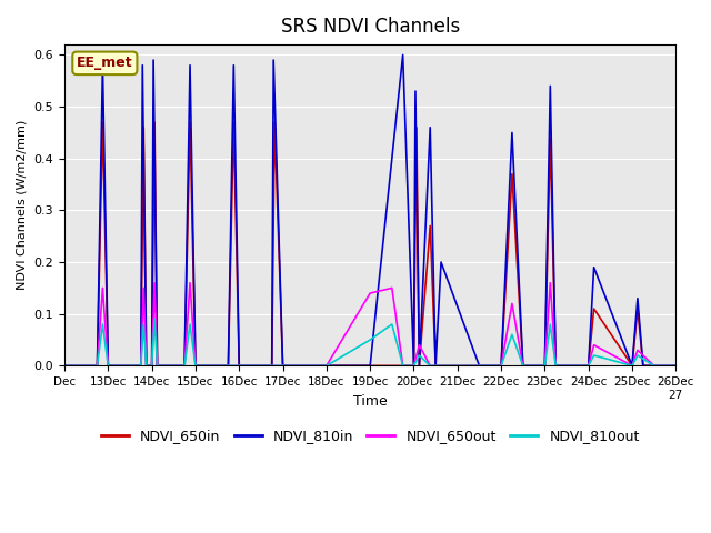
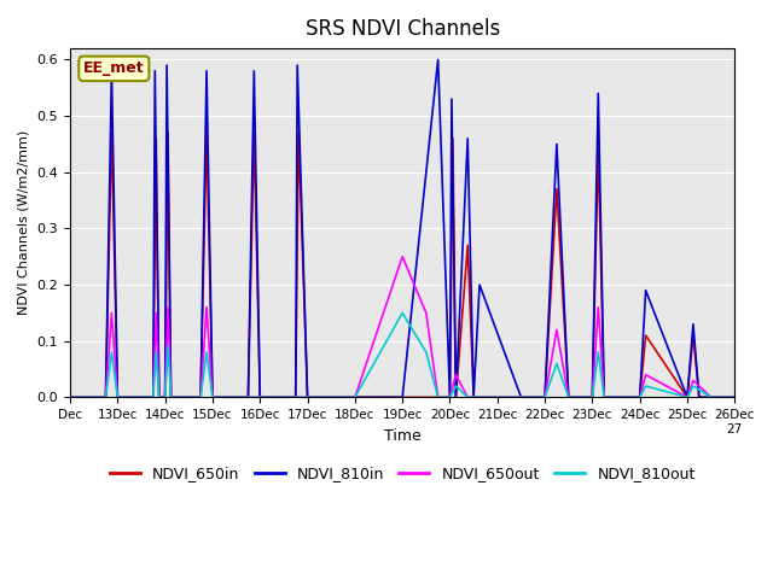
NDVI_650out/19Dec: 0.14 -> 0.25
NDVI_810out/19Dec: 0.05 -> 0.15
